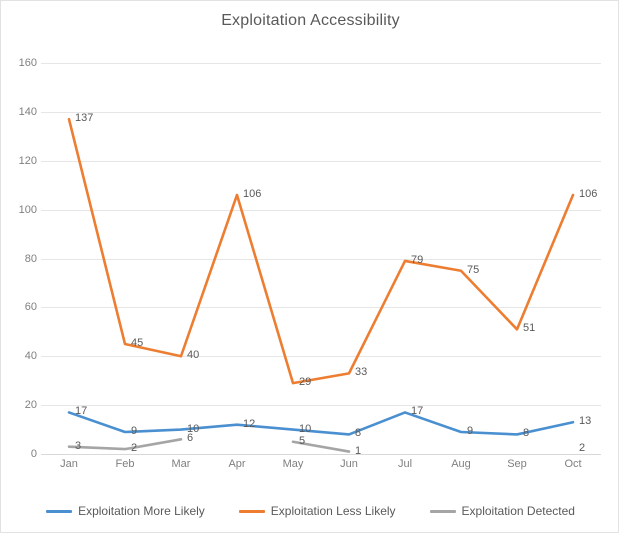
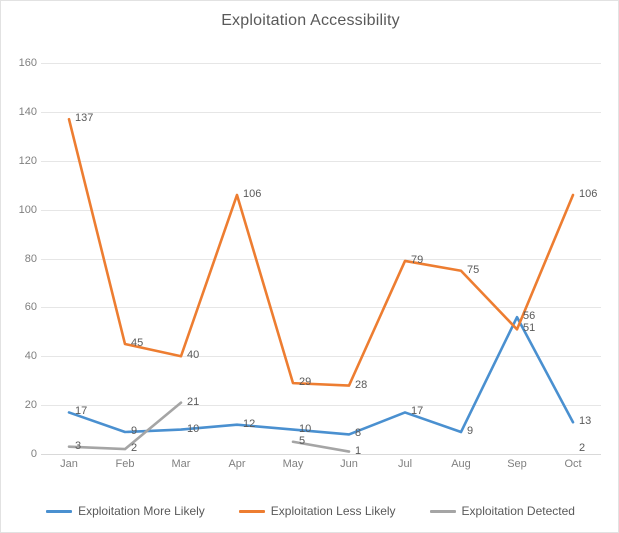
Exploitation Detected/Mar: 6 -> 21
Exploitation Less Likely/Jun: 33 -> 28
Exploitation More Likely/Sep: 8 -> 56
